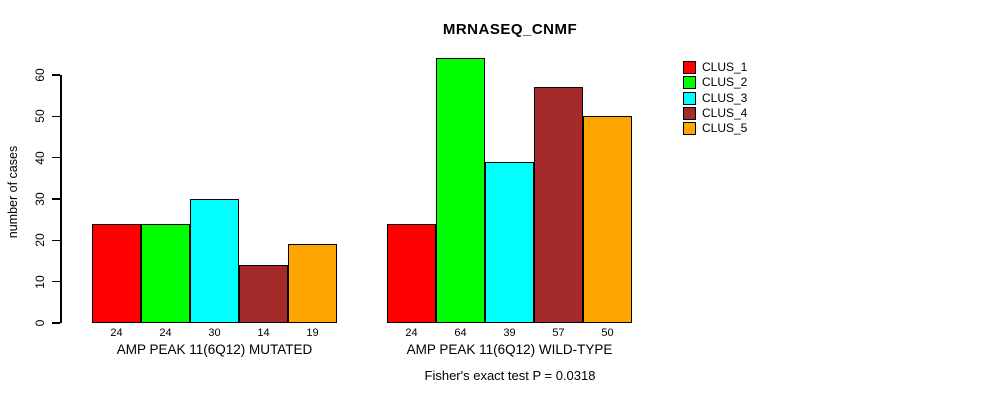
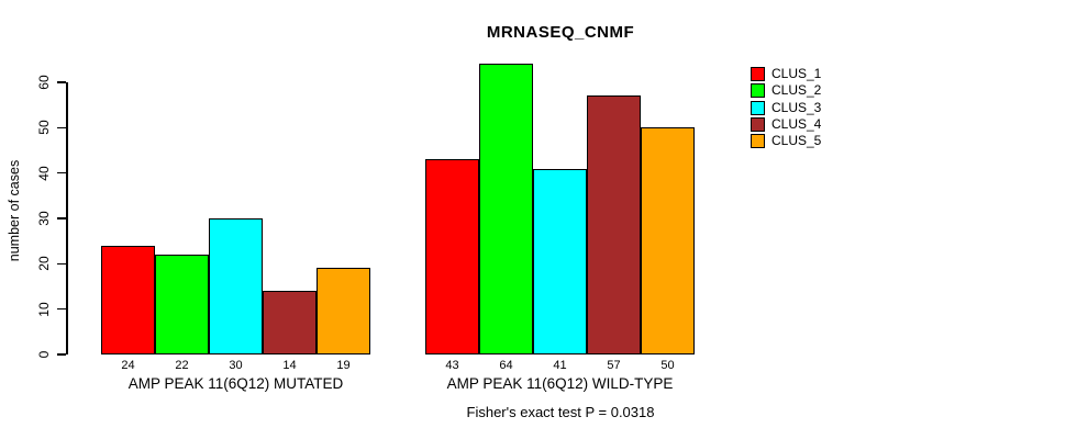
CLUS_2/AMP PEAK 11(6Q12) MUTATED: 24 -> 22
CLUS_1/AMP PEAK 11(6Q12) WILD-TYPE: 24 -> 43
CLUS_3/AMP PEAK 11(6Q12) WILD-TYPE: 39 -> 41
